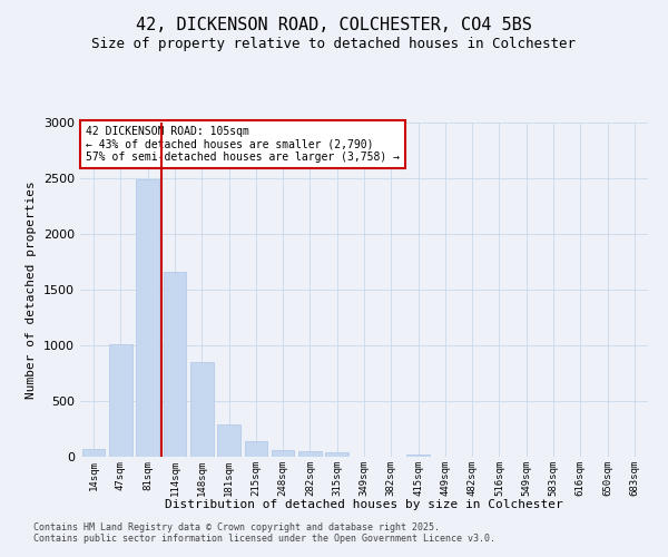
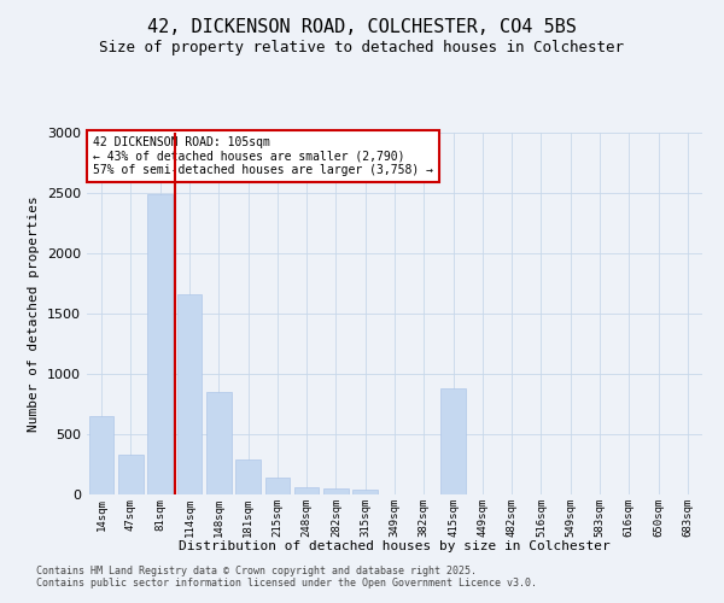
14sqm: 80 -> 650
47sqm: 1010 -> 330
415sqm: 20 -> 880
